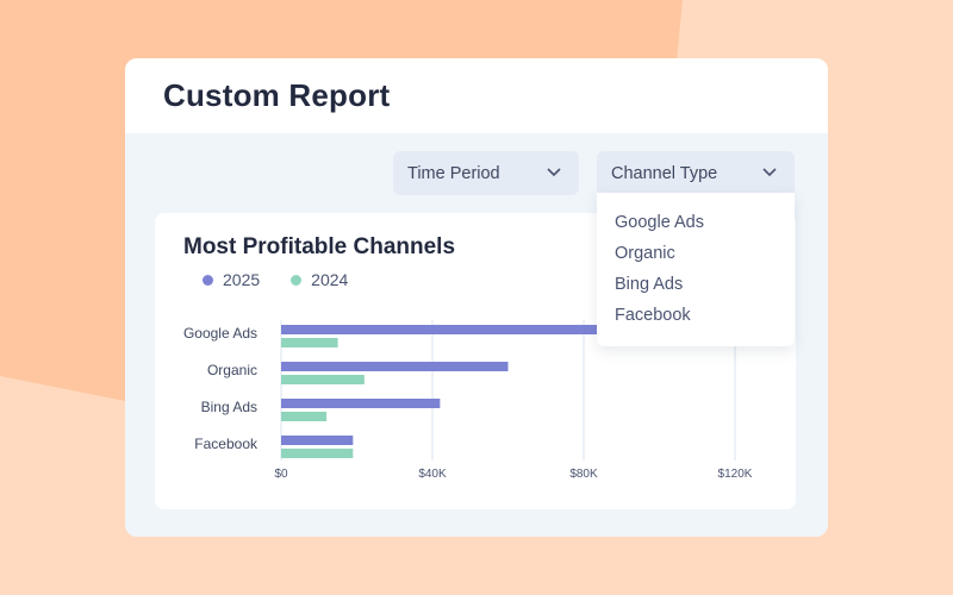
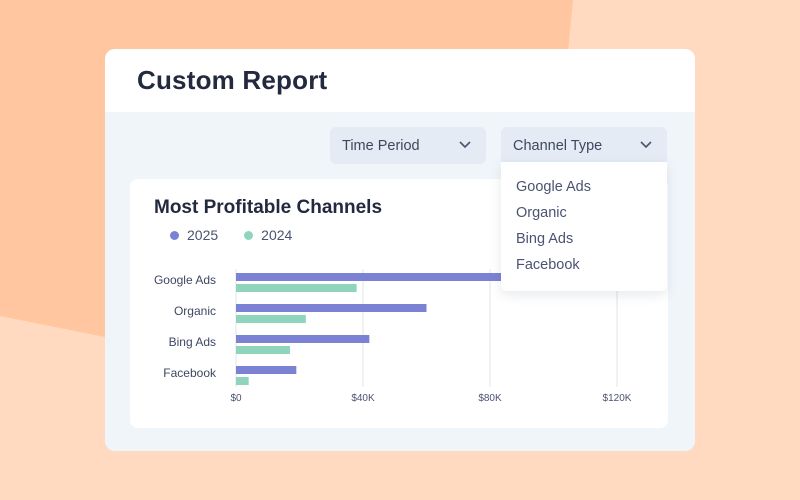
2024/Google Ads: $15K -> $38K
2024/Bing Ads: $12K -> $17K
2024/Facebook: $19K -> $4K
